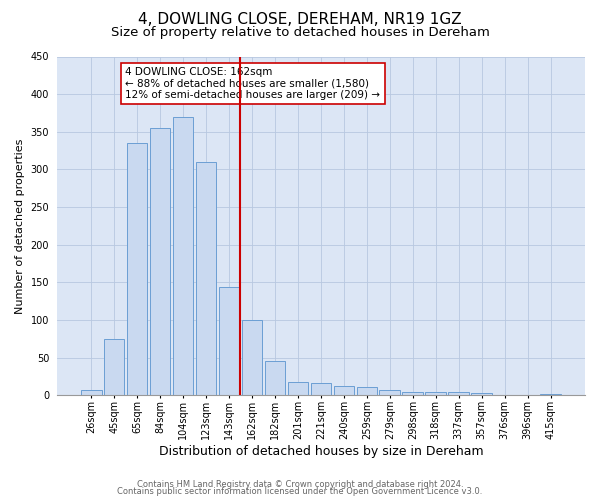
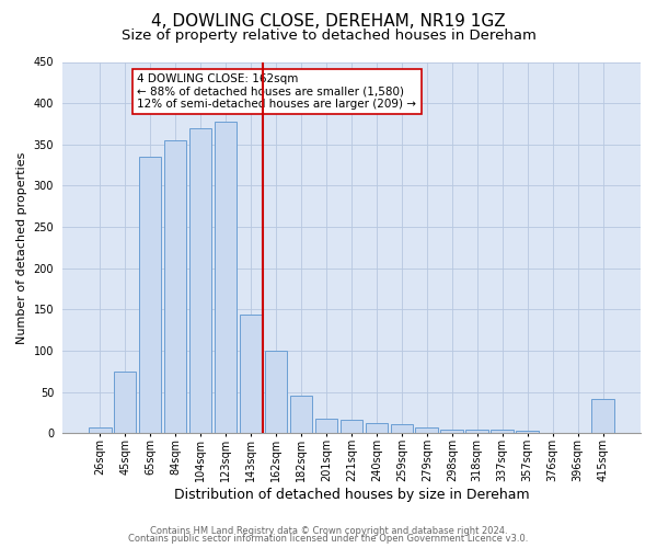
123sqm: 310 -> 378
415sqm: 2 -> 42
